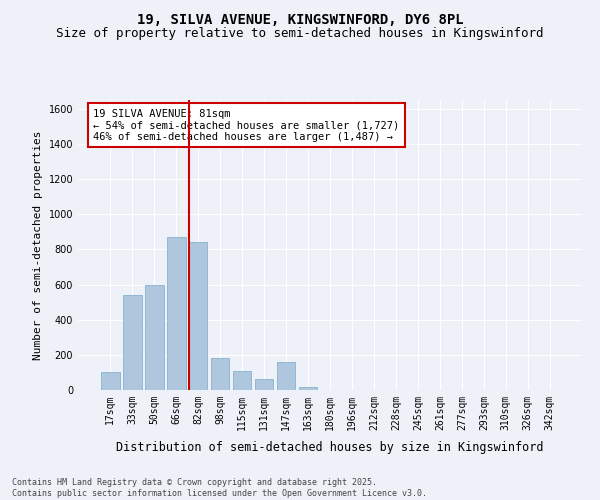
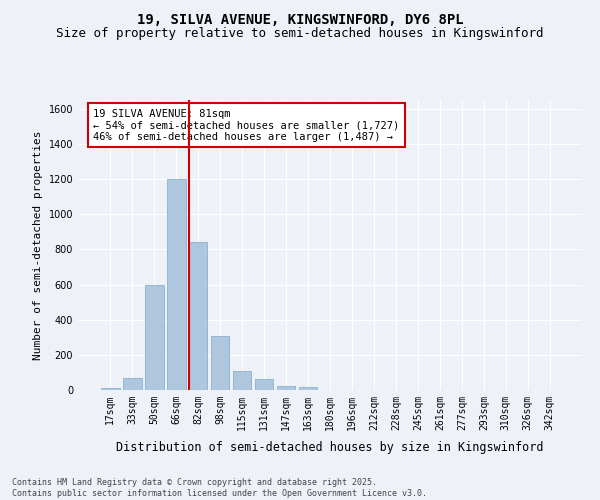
17sqm: 100 -> 10
33sqm: 540 -> 70
66sqm: 870 -> 1200
98sqm: 180 -> 310
147sqm: 160 -> 20
